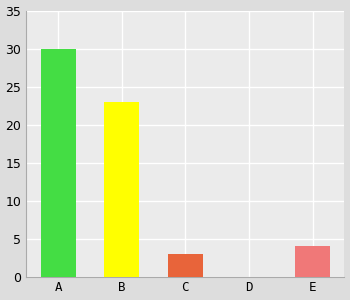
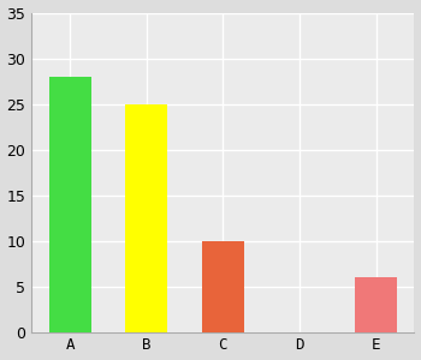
A: 30 -> 28
B: 23 -> 25
C: 3 -> 10
E: 4 -> 6
